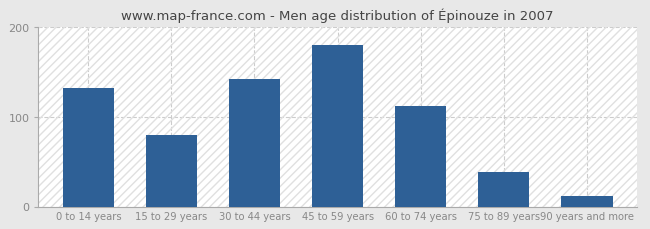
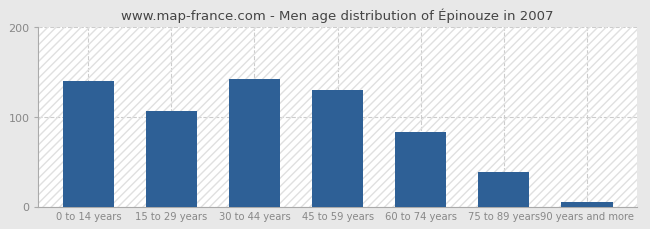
0 to 14 years: 132 -> 140
15 to 29 years: 80 -> 106
45 to 59 years: 180 -> 130
60 to 74 years: 112 -> 83
90 years and more: 12 -> 5
